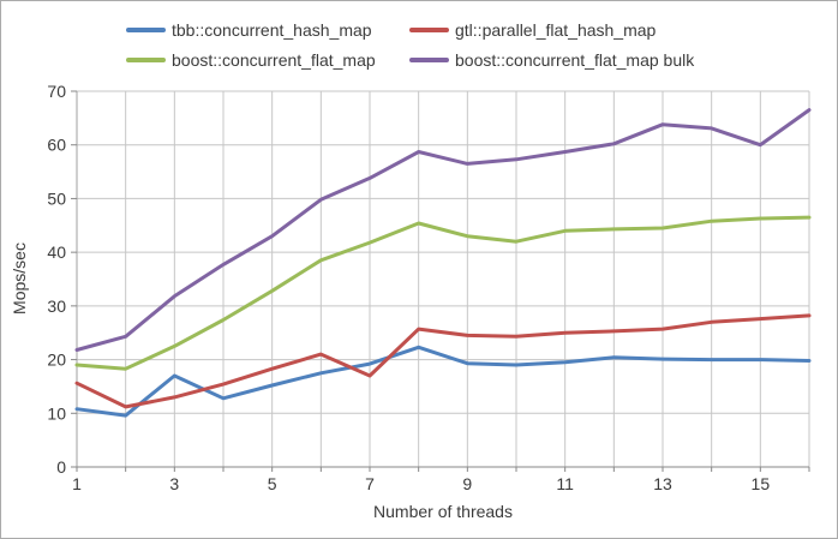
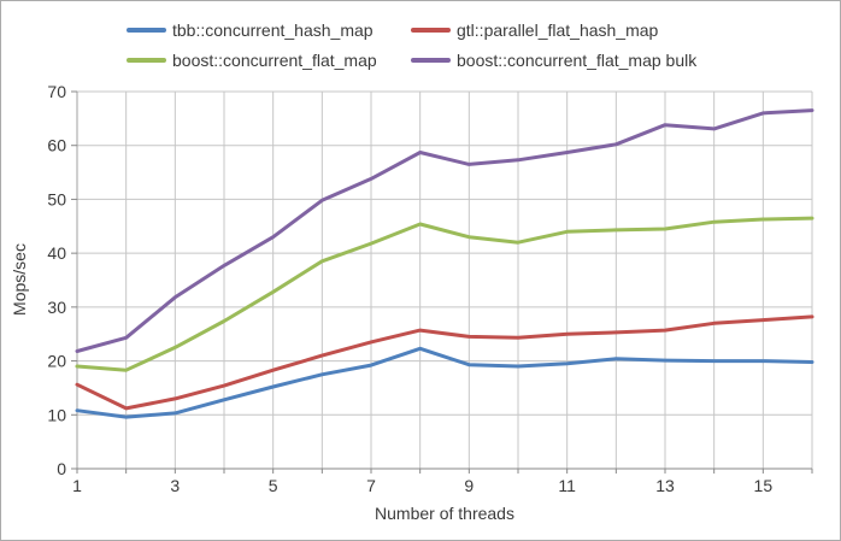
tbb::concurrent_hash_map/3: 17 -> 10
gtl::parallel_flat_hash_map/7: 17 -> 24
boost::concurrent_flat_map bulk/15: 60 -> 66
